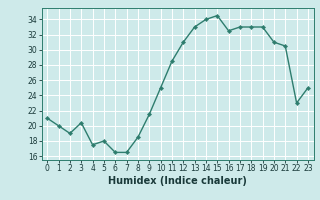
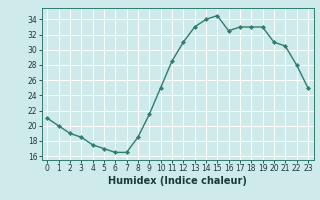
3: 20.4 -> 18.5
5: 18.0 -> 17.0
22: 23.0 -> 28.0
